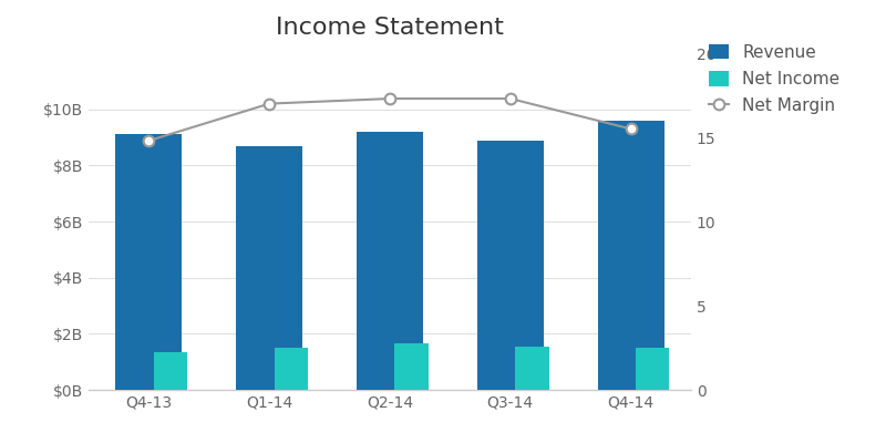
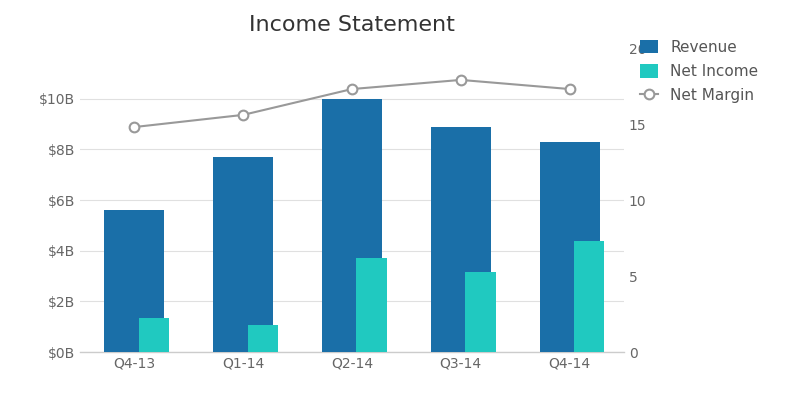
Revenue/Q4-13: $9.1B -> $5.6B
Revenue/Q1-14: $8.7B -> $7.7B
Net Margin/Q1-14: 17.0 -> 15.6
Net Income/Q1-14: $1.50B -> $1.05B
Revenue/Q2-14: $9.2B -> $10.0B
Net Income/Q2-14: $1.65B -> $3.70B
Net Margin/Q3-14: 17.3 -> 17.9
Net Income/Q3-14: $1.55B -> $3.15B
Revenue/Q4-14: $9.6B -> $8.3B
Net Margin/Q4-14: 15.5 -> 17.3
Net Income/Q4-14: $1.50B -> $4.40B
